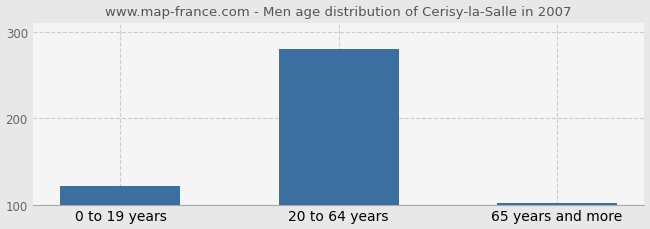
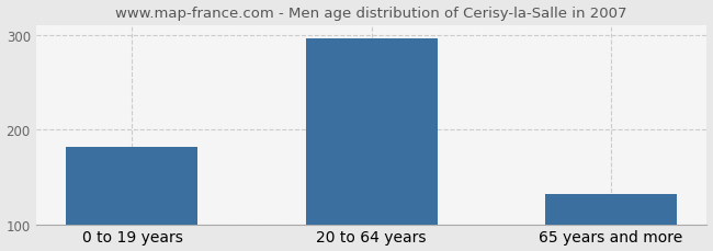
0 to 19 years: 122 -> 182
20 to 64 years: 280 -> 296
65 years and more: 102 -> 132
